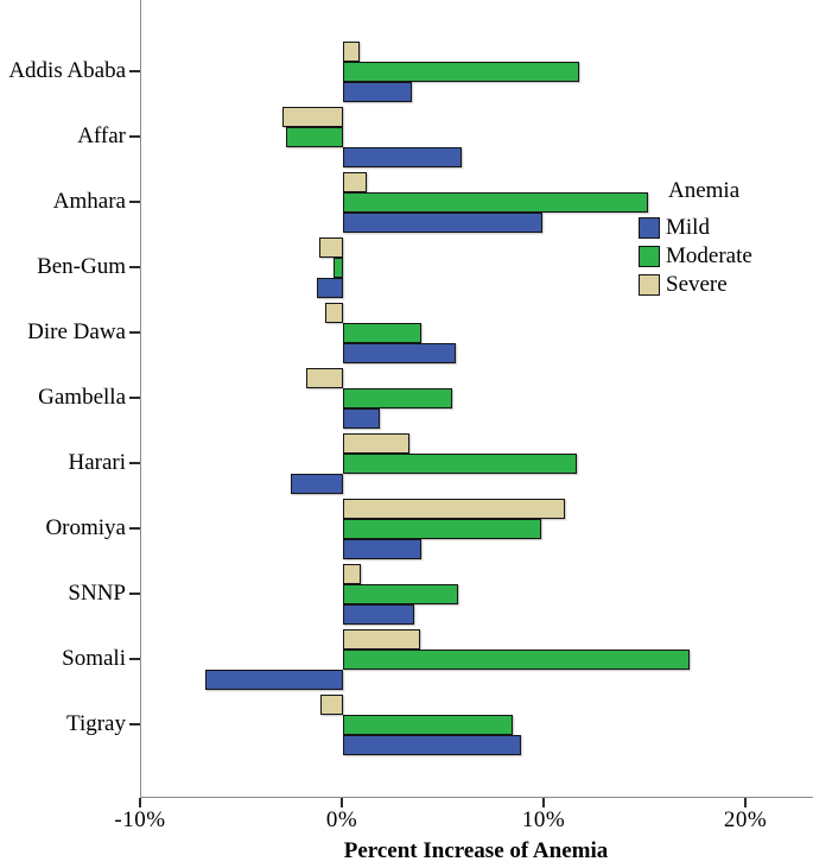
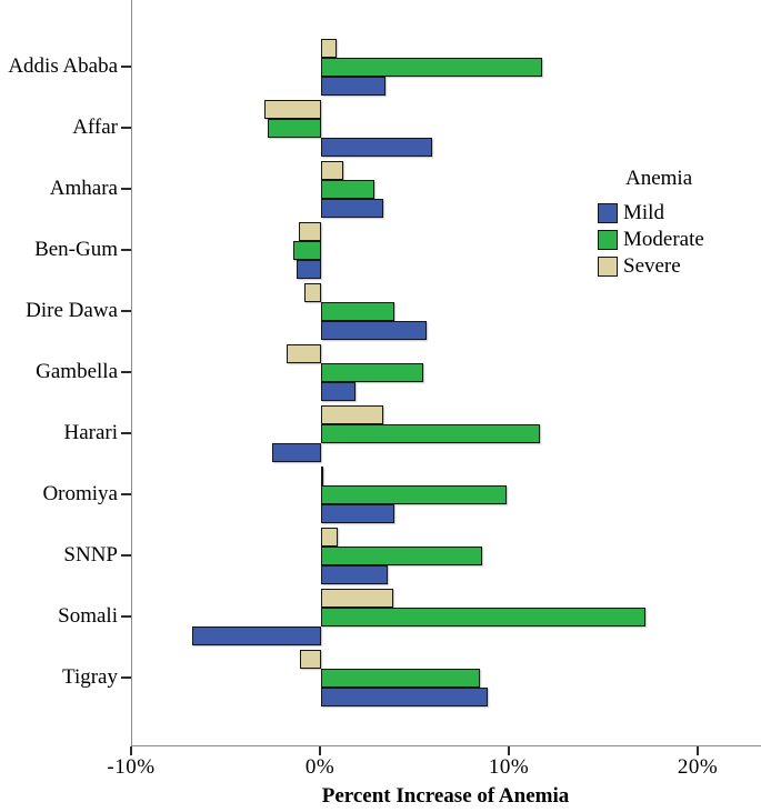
Mild/Amhara: 9.9% -> 3.3%
Moderate/Amhara: 15.1% -> 2.8%
Moderate/Ben-Gum: -0.5% -> -1.5%
Severe/Oromiya: 11.0% -> 0.1%
Moderate/SNNP: 5.7% -> 8.5%
